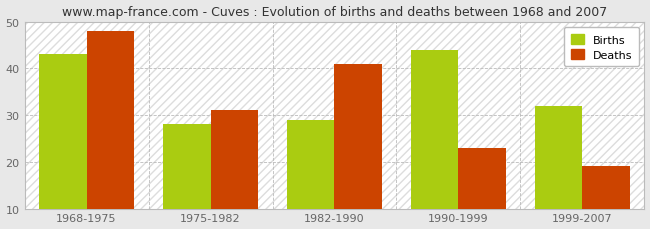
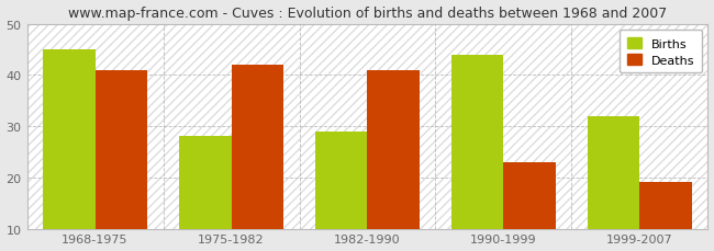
Births/1968-1975: 43 -> 45
Deaths/1968-1975: 48 -> 41
Deaths/1975-1982: 31 -> 42
